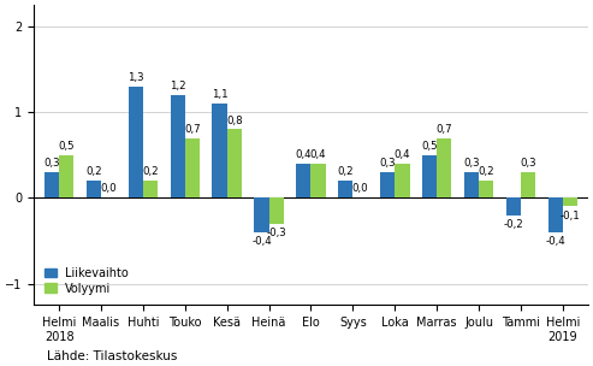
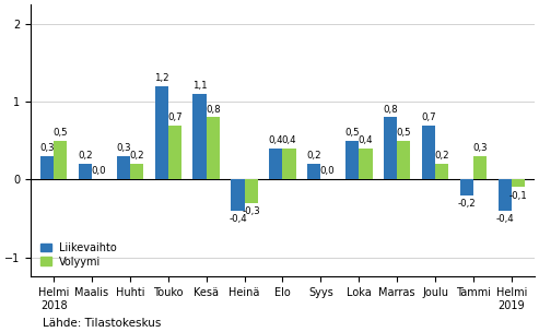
Liikevaihto/Huhti: 1,3 -> 0,3
Liikevaihto/Loka: 0,3 -> 0,5
Liikevaihto/Marras: 0,5 -> 0,8
Volyymi/Marras: 0,7 -> 0,5
Liikevaihto/Joulu: 0,3 -> 0,7
